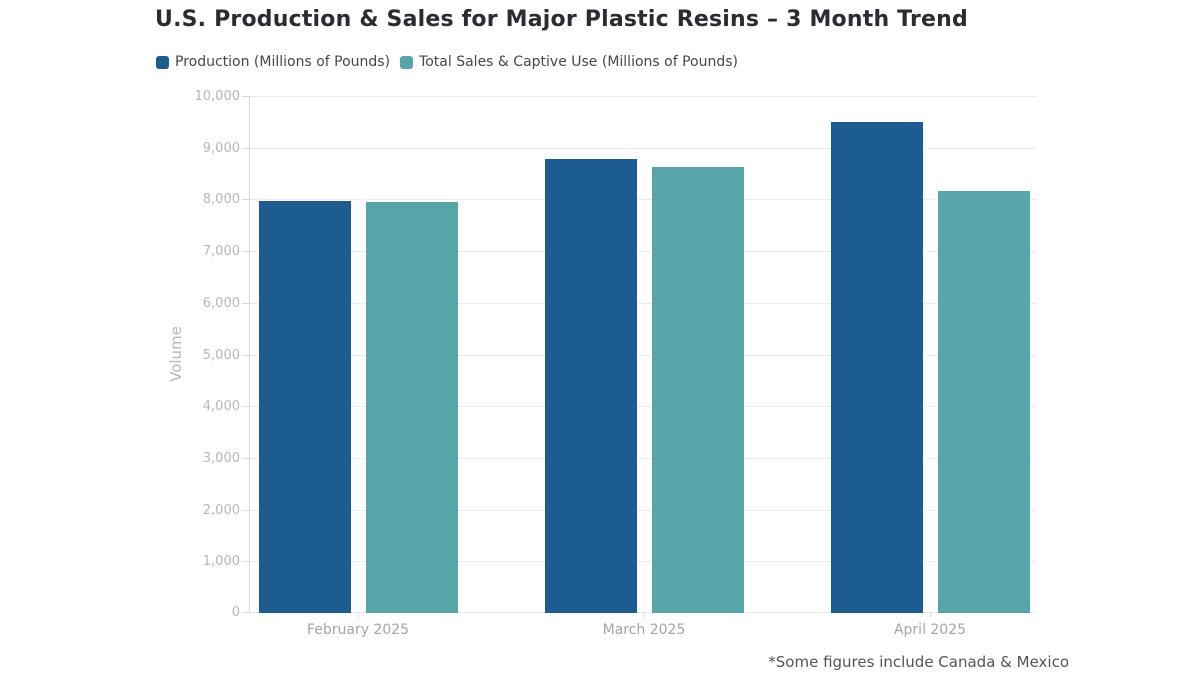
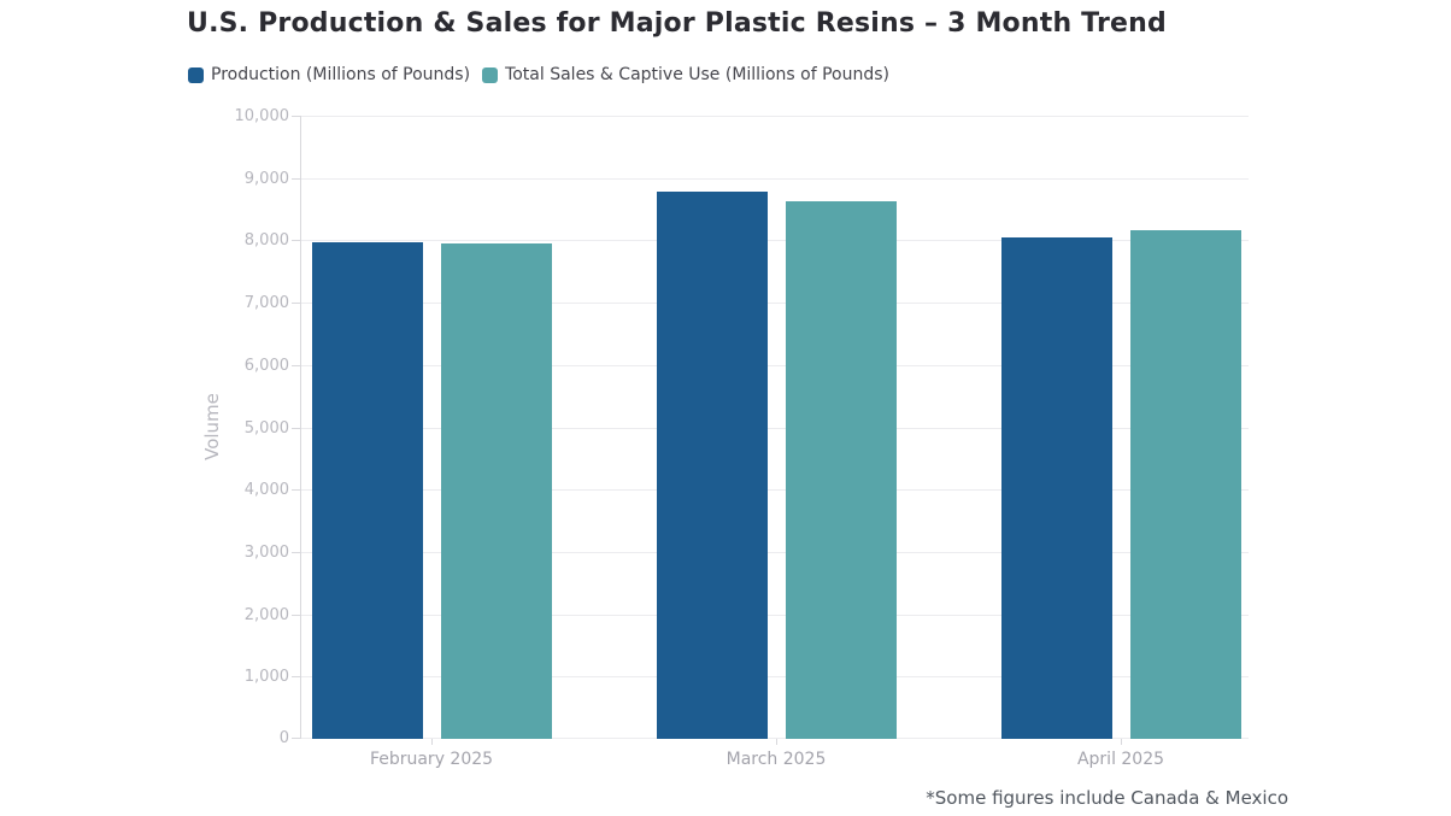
Production (Millions of Pounds)/April 2025: 9500 -> 8000
